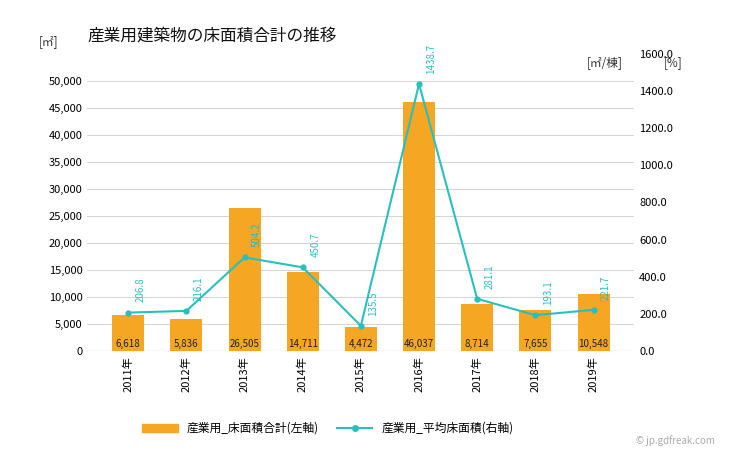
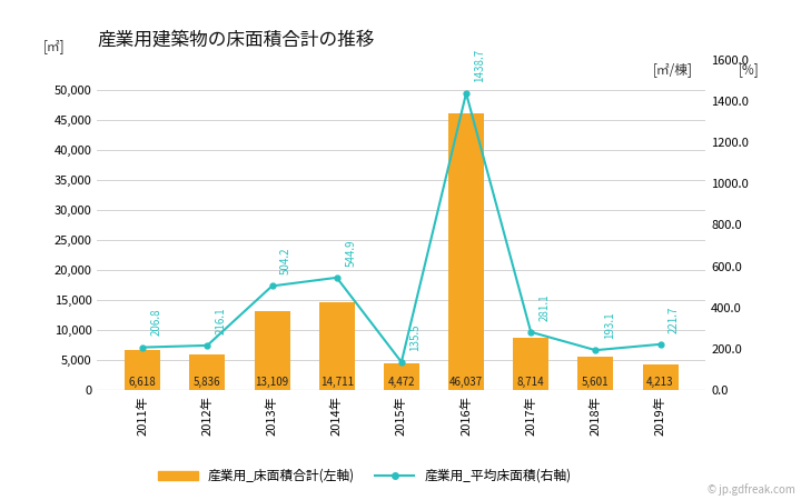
産業用_床面積合計(左軸)/2013年: 26,505 -> 13,109
産業用_平均床面積(右軸)/2014年: 450.7 -> 544.9
産業用_床面積合計(左軸)/2018年: 7,655 -> 5,601
産業用_床面積合計(左軸)/2019年: 10,548 -> 4,213
